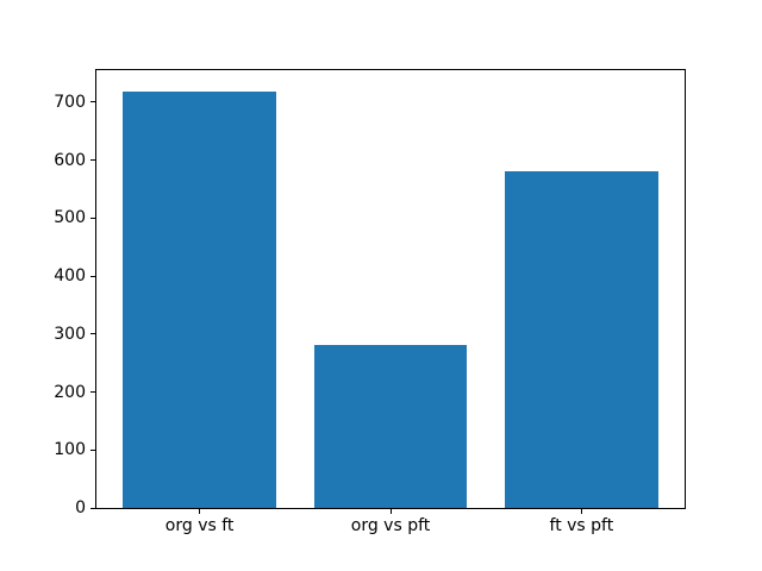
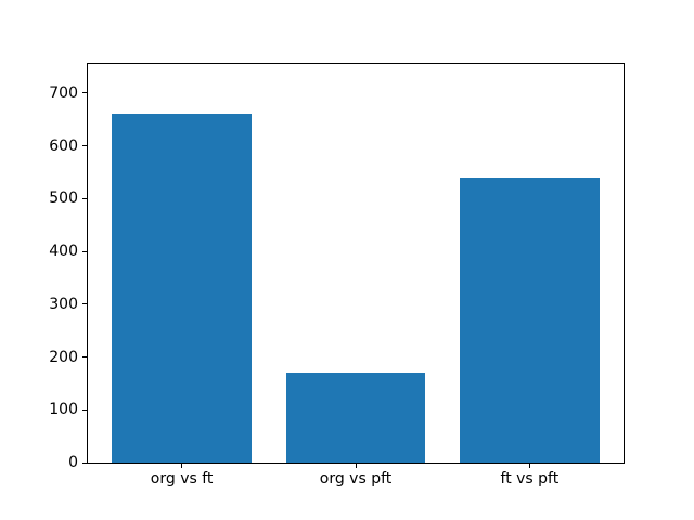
org vs ft: 720 -> 660
org vs pft: 280 -> 170
ft vs pft: 580 -> 540
